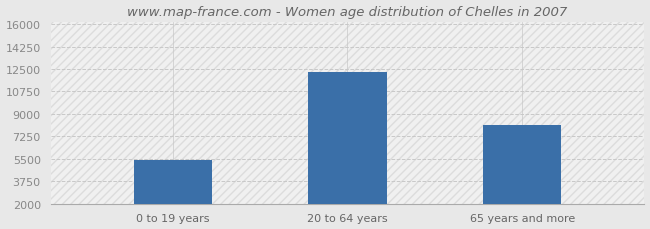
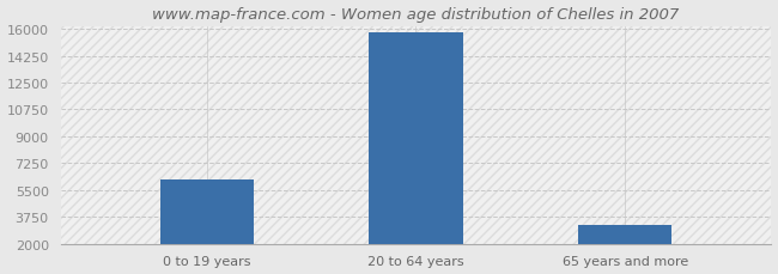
0 to 19 years: 5400 -> 6200
20 to 64 years: 12300 -> 15800
65 years and more: 8100 -> 3200
